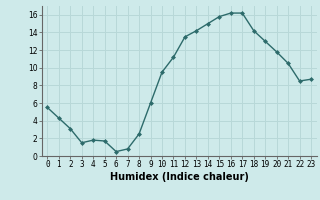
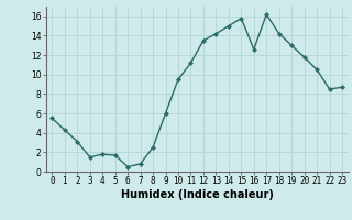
16: 16.2 -> 12.6
